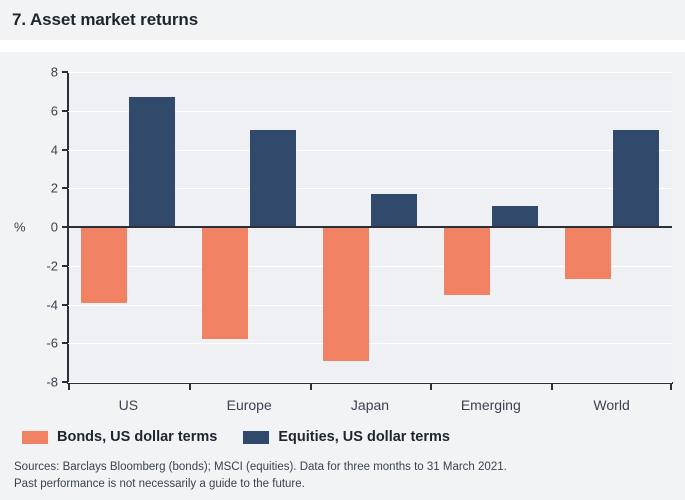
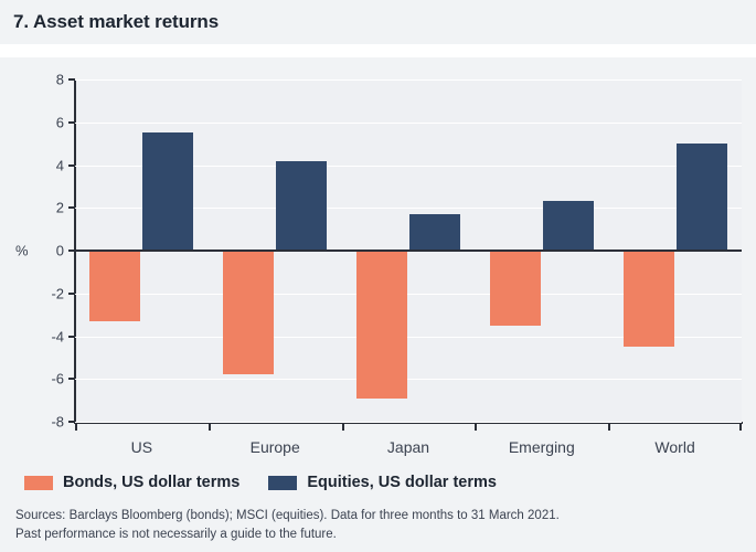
Bonds, US dollar terms/US: -3.9 -> -3.3
Equities, US dollar terms/US: 6.7 -> 5.5
Equities, US dollar terms/Europe: 5.0 -> 4.2
Equities, US dollar terms/Emerging: 1.1 -> 2.3
Bonds, US dollar terms/World: -2.7 -> -4.5
